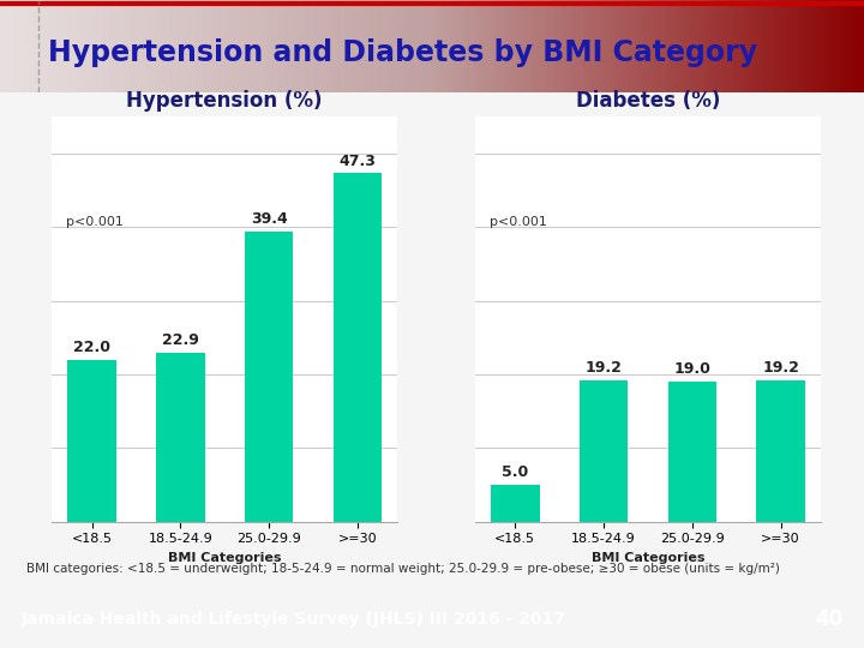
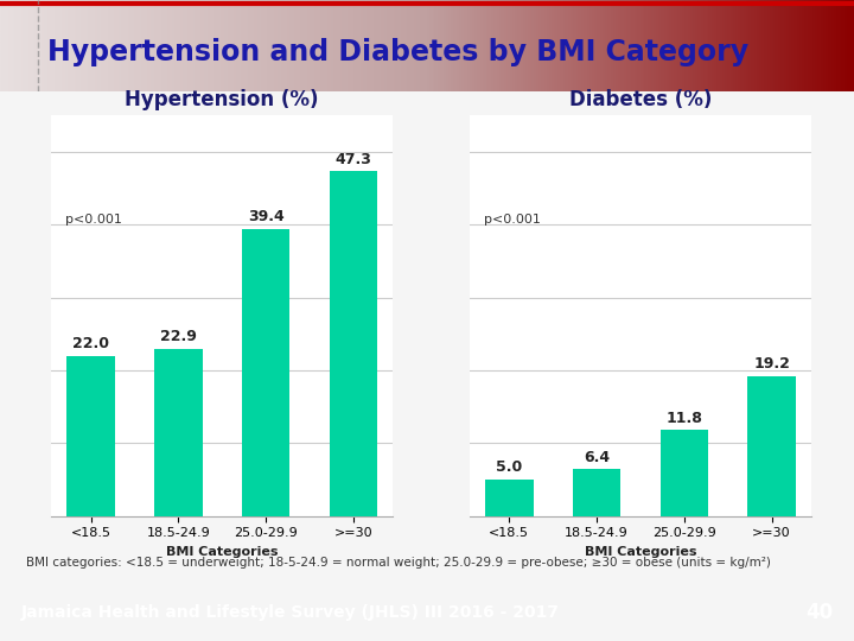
Diabetes (%)/18.5-24.9: 19.2 -> 6.4
Diabetes (%)/25.0-29.9: 19.0 -> 11.8
